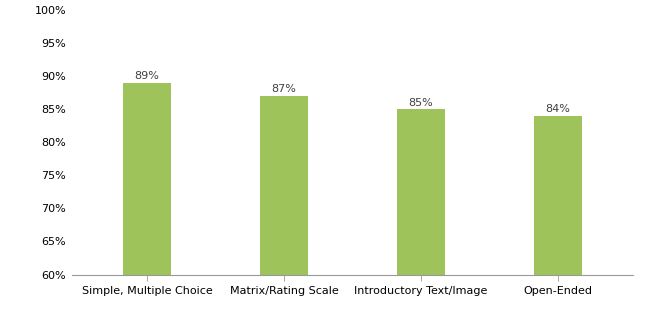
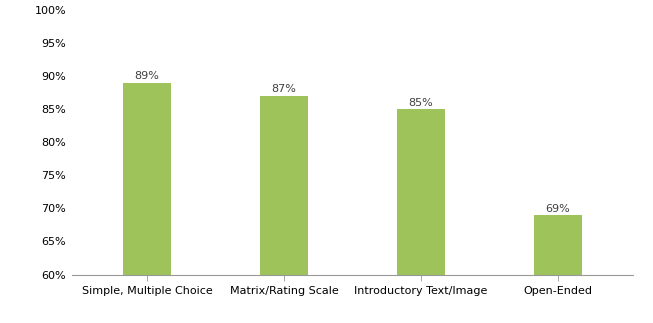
Open-Ended: 84% -> 69%
